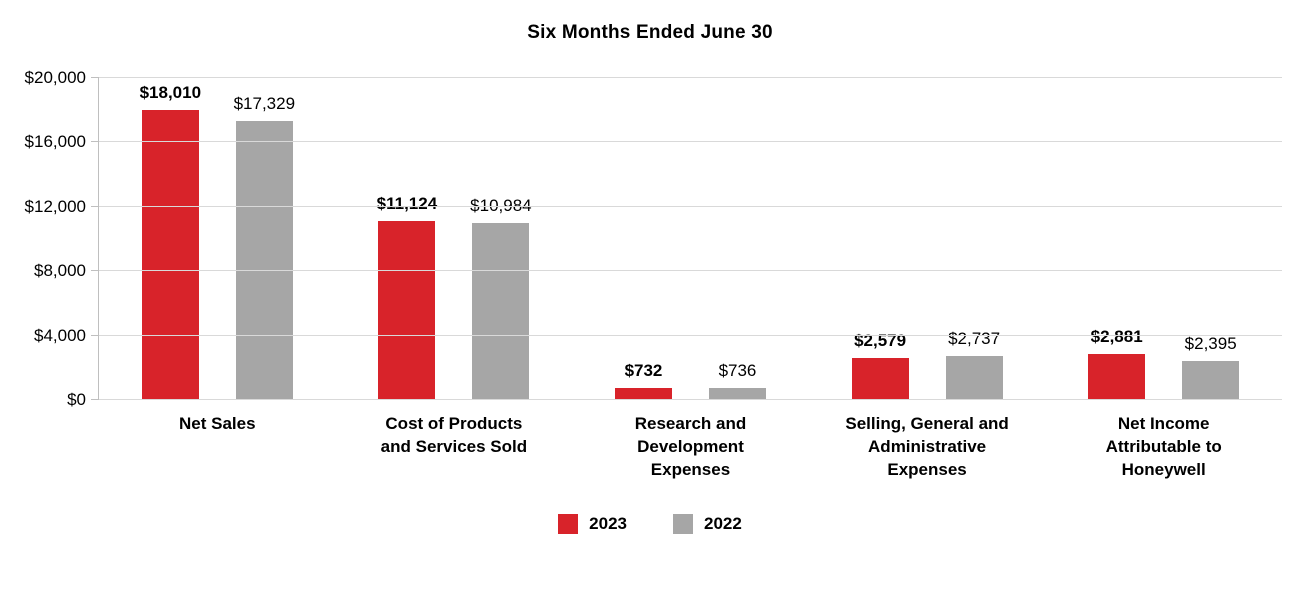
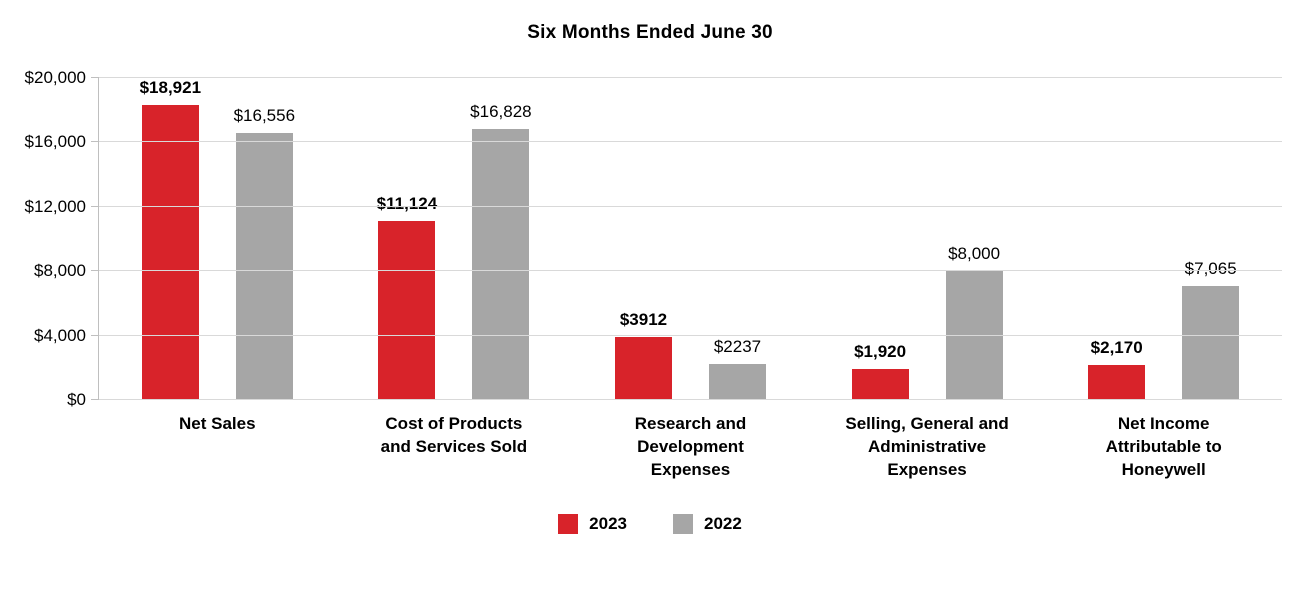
2023/Net Sales: $18,010 -> $18,921
2022/Net Sales: $17,329 -> $16,556
2022/Cost of Products and Services Sold: $10,984 -> $16,828
2023/Research and Development Expenses: $732 -> $3912
2022/Research and Development Expenses: $736 -> $2237
2023/Selling, General and Administrative Expenses: $2,579 -> $1,920
2022/Selling, General and Administrative Expenses: $2,737 -> $8,000
2023/Net Income Attributable to Honeywell: $2,881 -> $2,170
2022/Net Income Attributable to Honeywell: $2,395 -> $7,065
